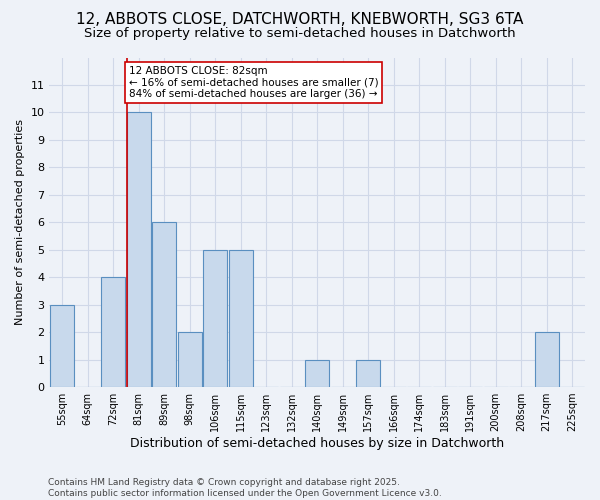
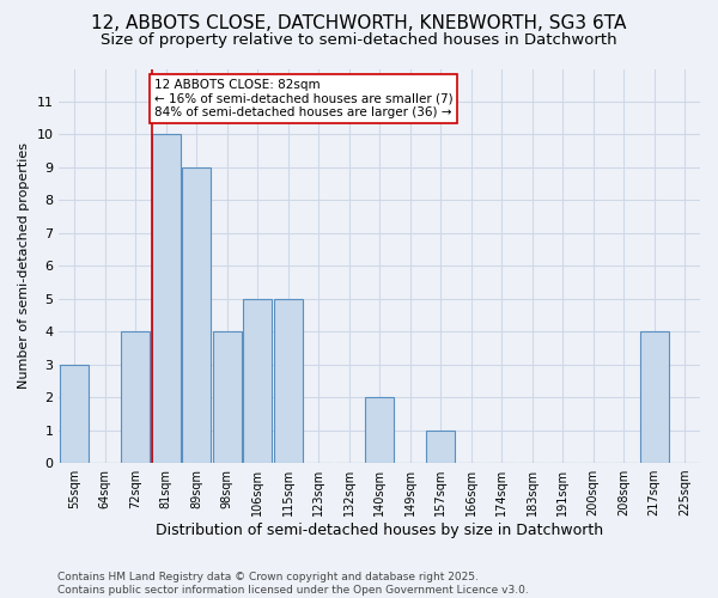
89sqm: 6 -> 9
98sqm: 2 -> 4
140sqm: 1 -> 2
217sqm: 2 -> 4
